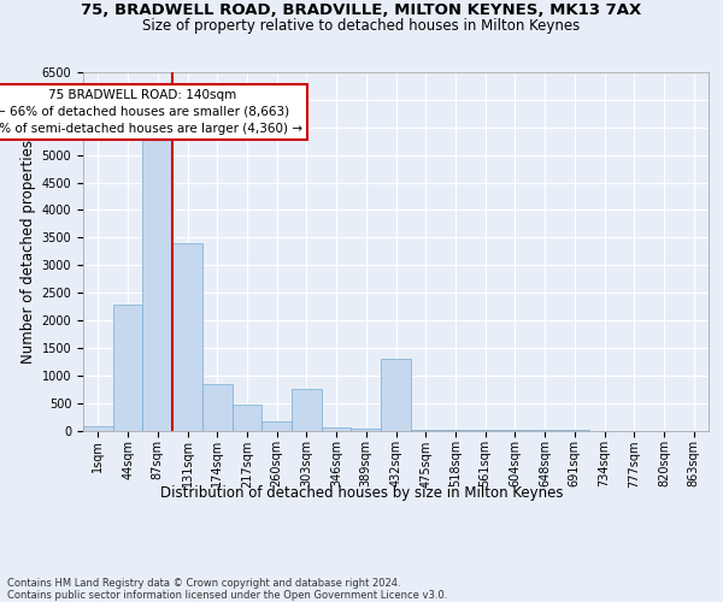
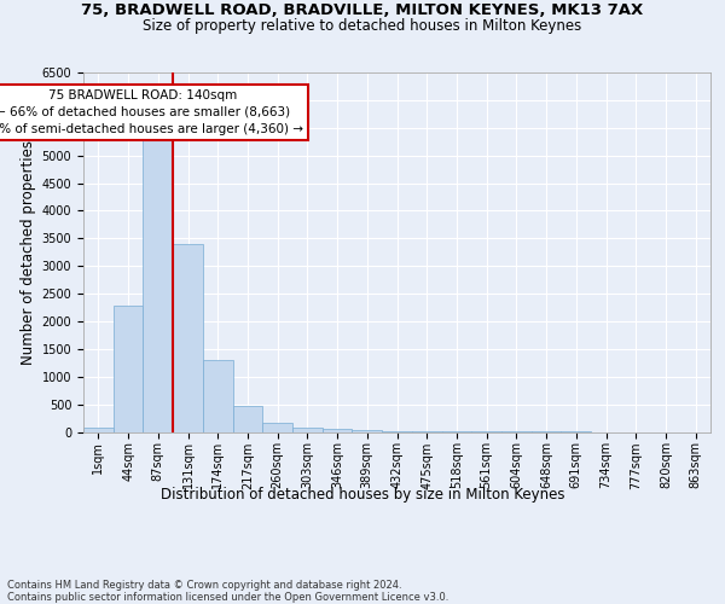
174sqm: 850 -> 1310
303sqm: 750 -> 80
432sqm: 1300 -> 20
